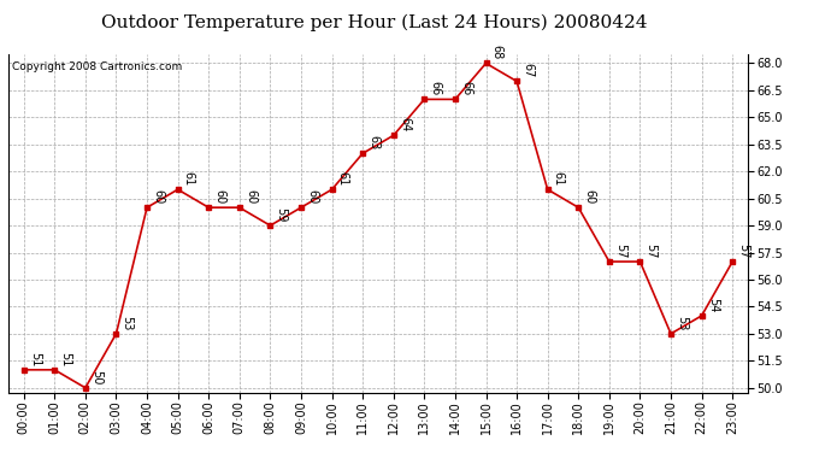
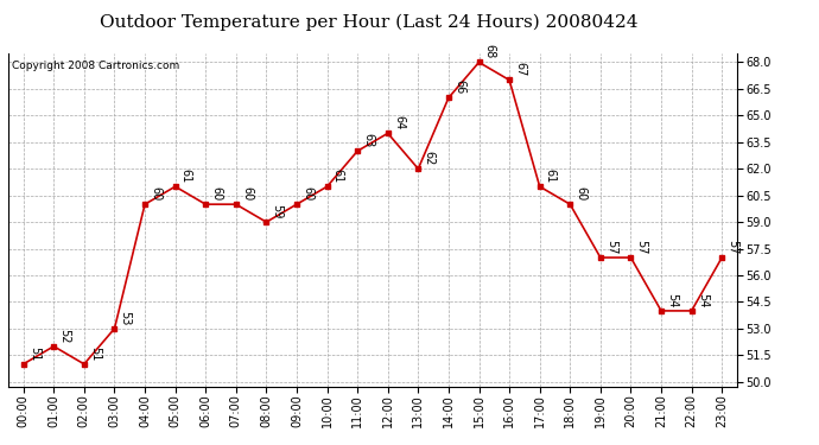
01:00: 51 -> 52
02:00: 50 -> 51
13:00: 66 -> 62
21:00: 53 -> 54
